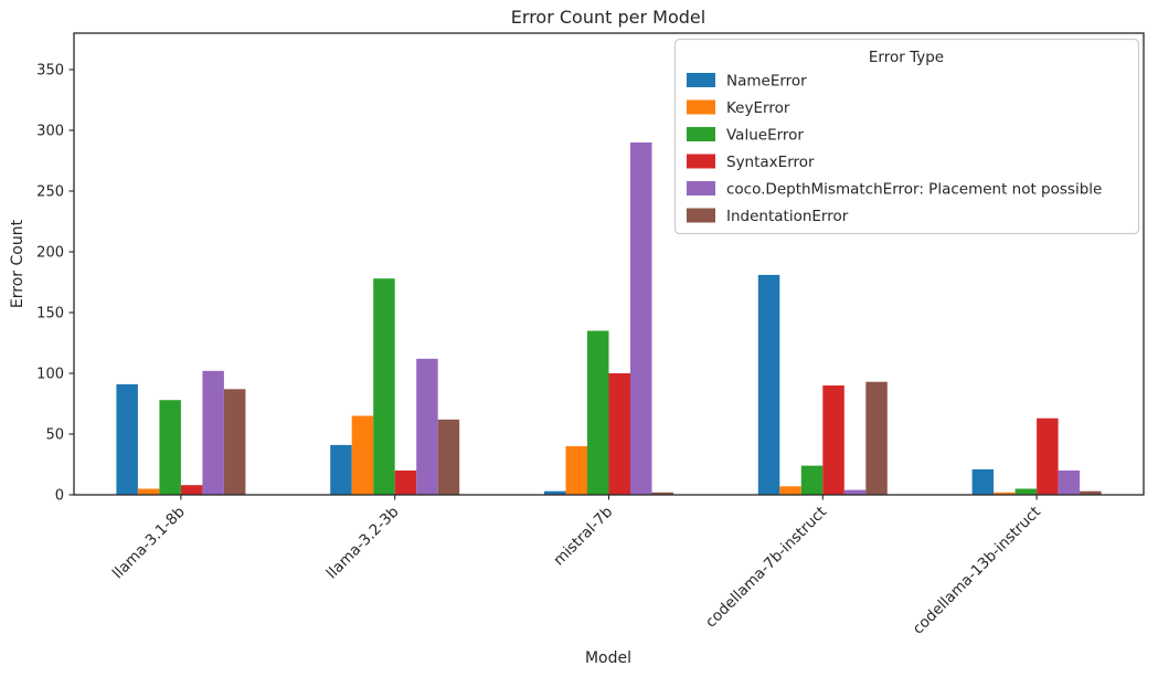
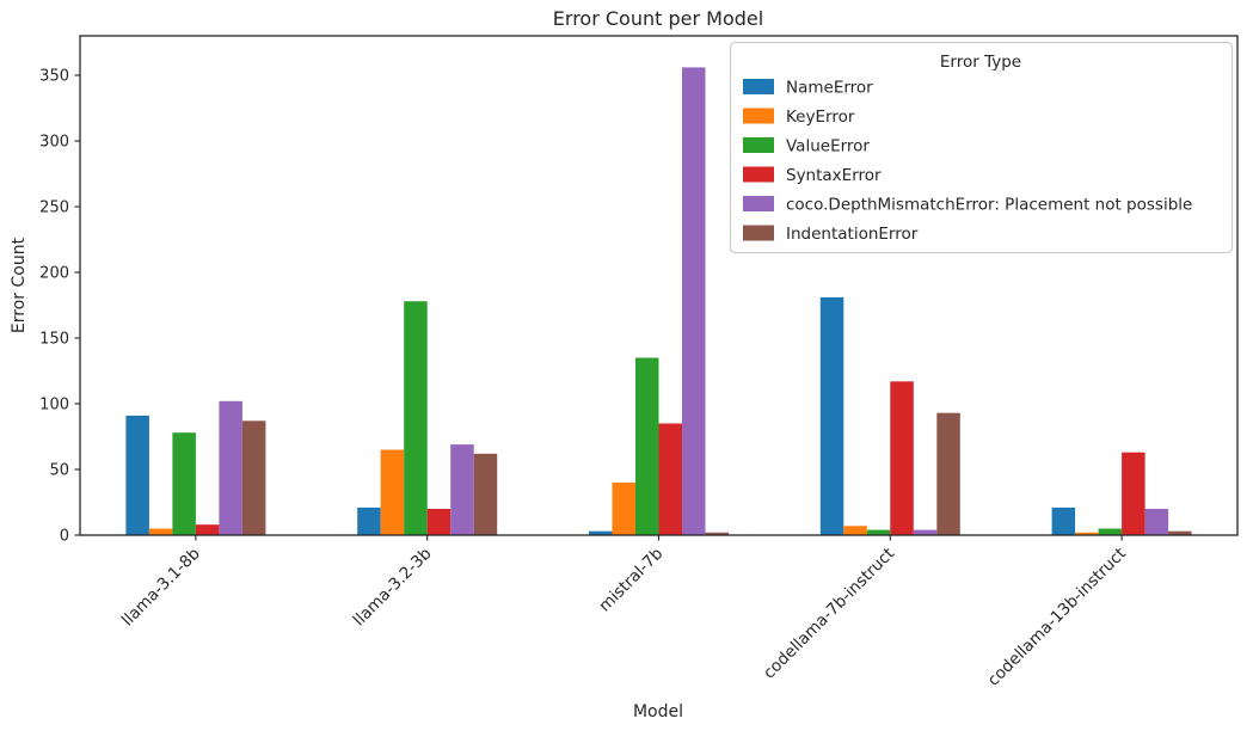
NameError/llama-3.2-3b: 41 -> 21
coco.DepthMismatchError: Placement not possible/llama-3.2-3b: 112 -> 69
SyntaxError/mistral-7b: 100 -> 85
coco.DepthMismatchError: Placement not possible/mistral-7b: 290 -> 356
ValueError/codellama-7b-instruct: 24 -> 4
SyntaxError/codellama-7b-instruct: 90 -> 117
